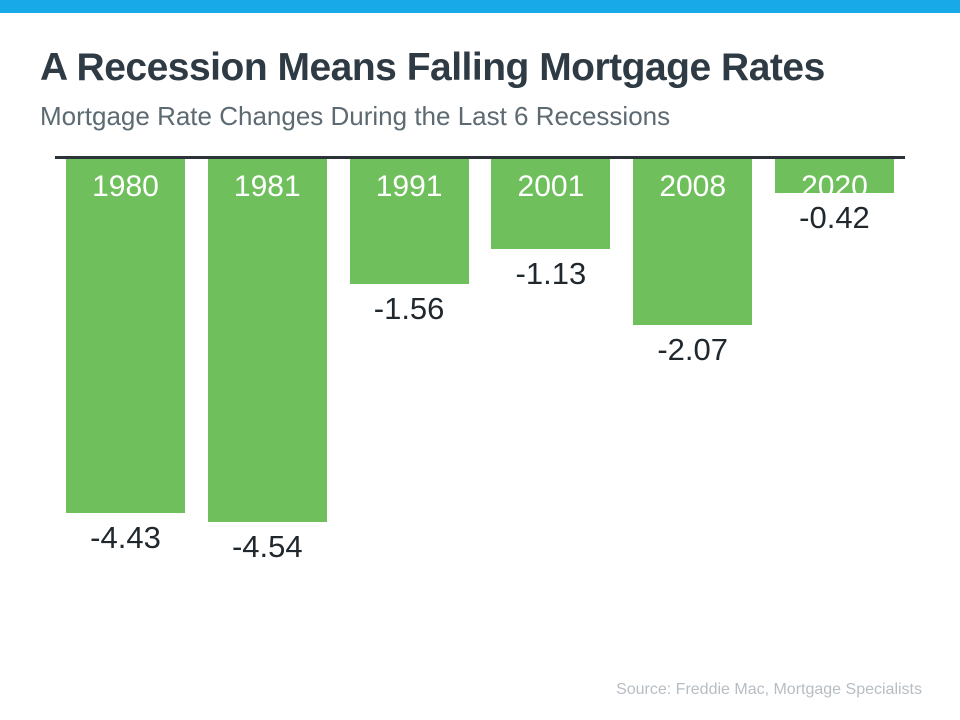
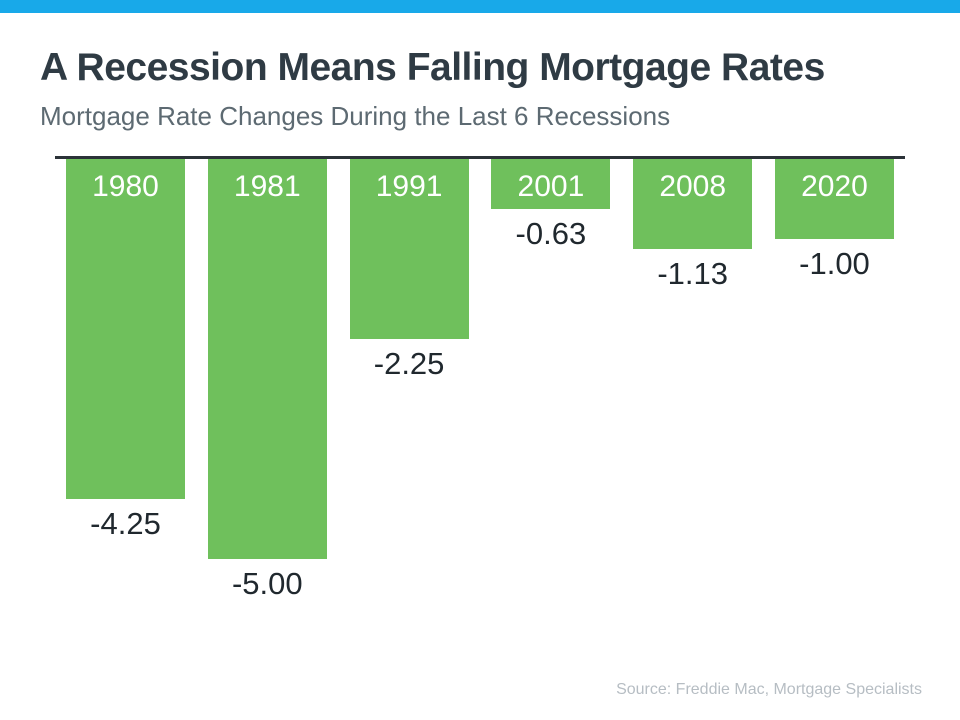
1980: -4.43 -> -4.25
1981: -4.54 -> -5.00
1991: -1.56 -> -2.25
2001: -1.13 -> -0.63
2008: -2.07 -> -1.13
2020: -0.42 -> -1.00
